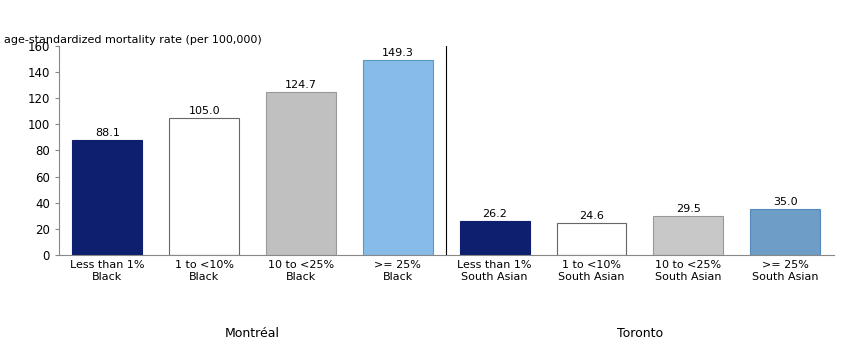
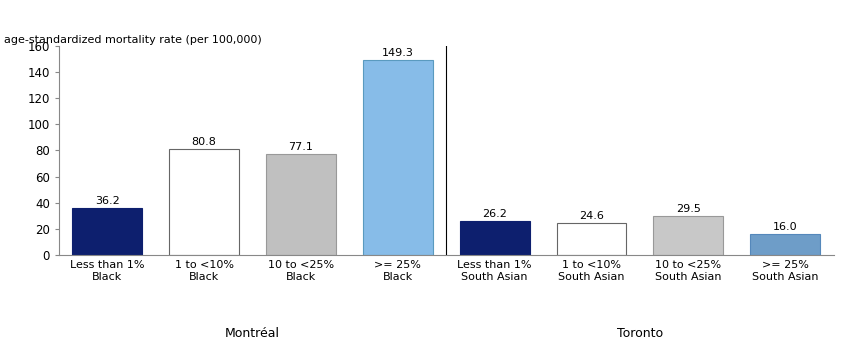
Less than 1% Black: 88.1 -> 36.2
1 to <10% Black: 105.0 -> 80.8
10 to <25% Black: 124.7 -> 77.1
>= 25% South Asian: 35.0 -> 16.0
